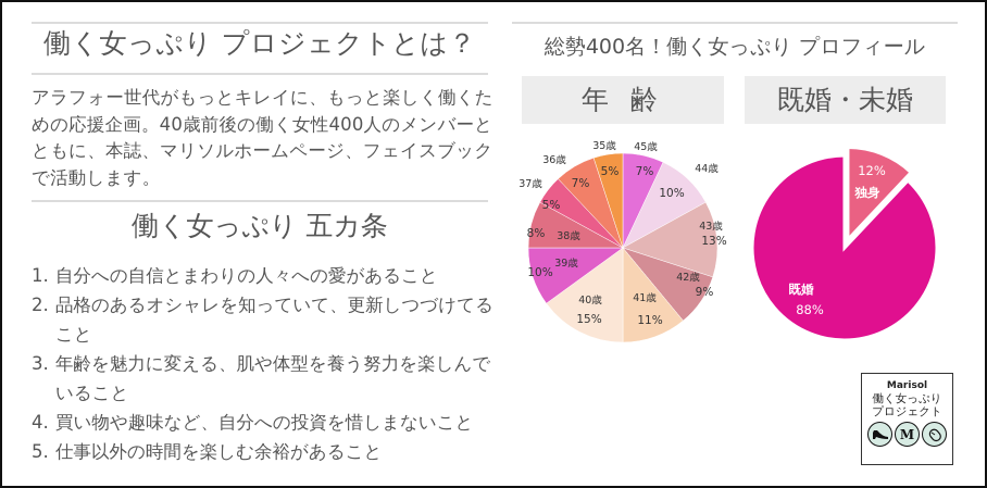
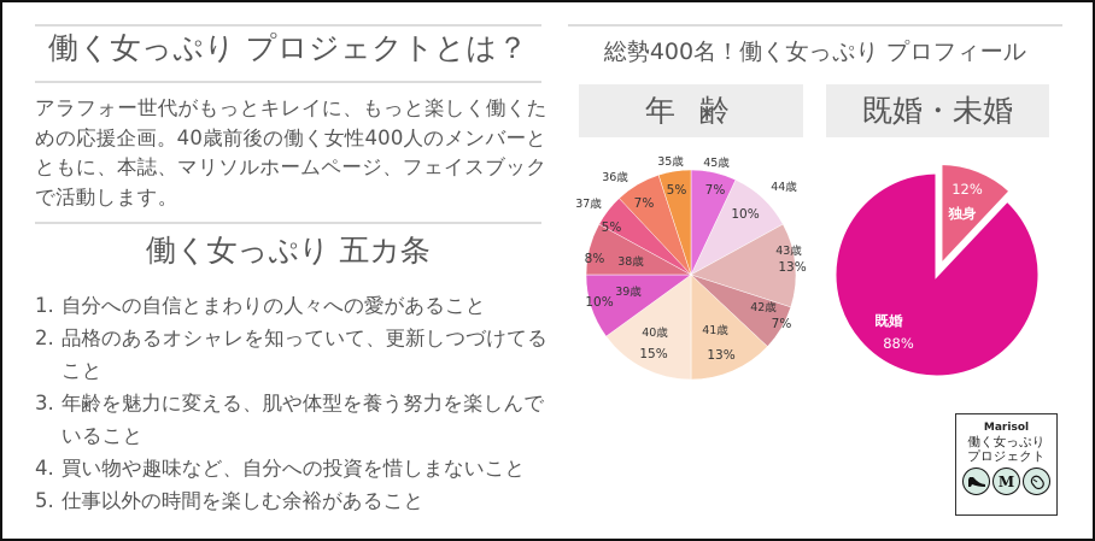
年 齢/42歳: 9% -> 7%
年 齢/41歳: 11% -> 13%
